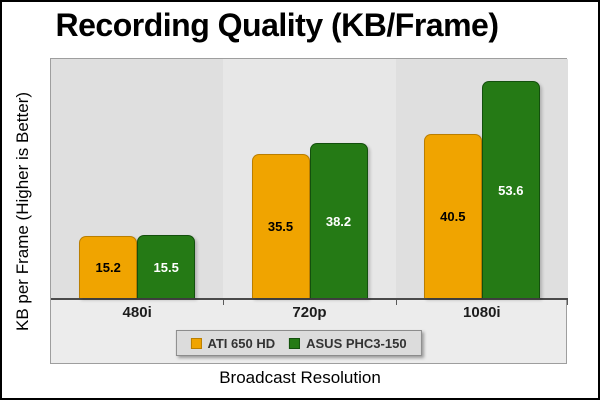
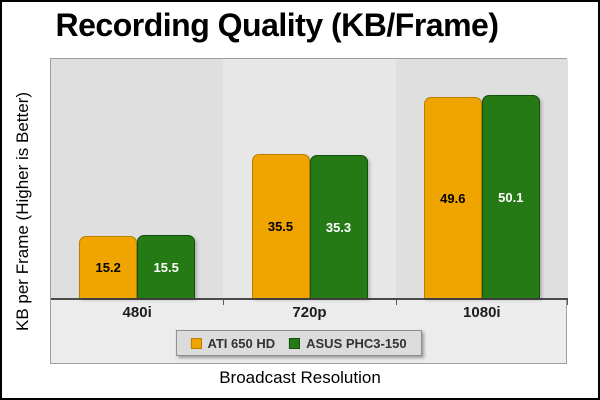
ASUS PHC3-150/720p: 38.2 -> 35.3
ATI 650 HD/1080i: 40.5 -> 49.6
ASUS PHC3-150/1080i: 53.6 -> 50.1
